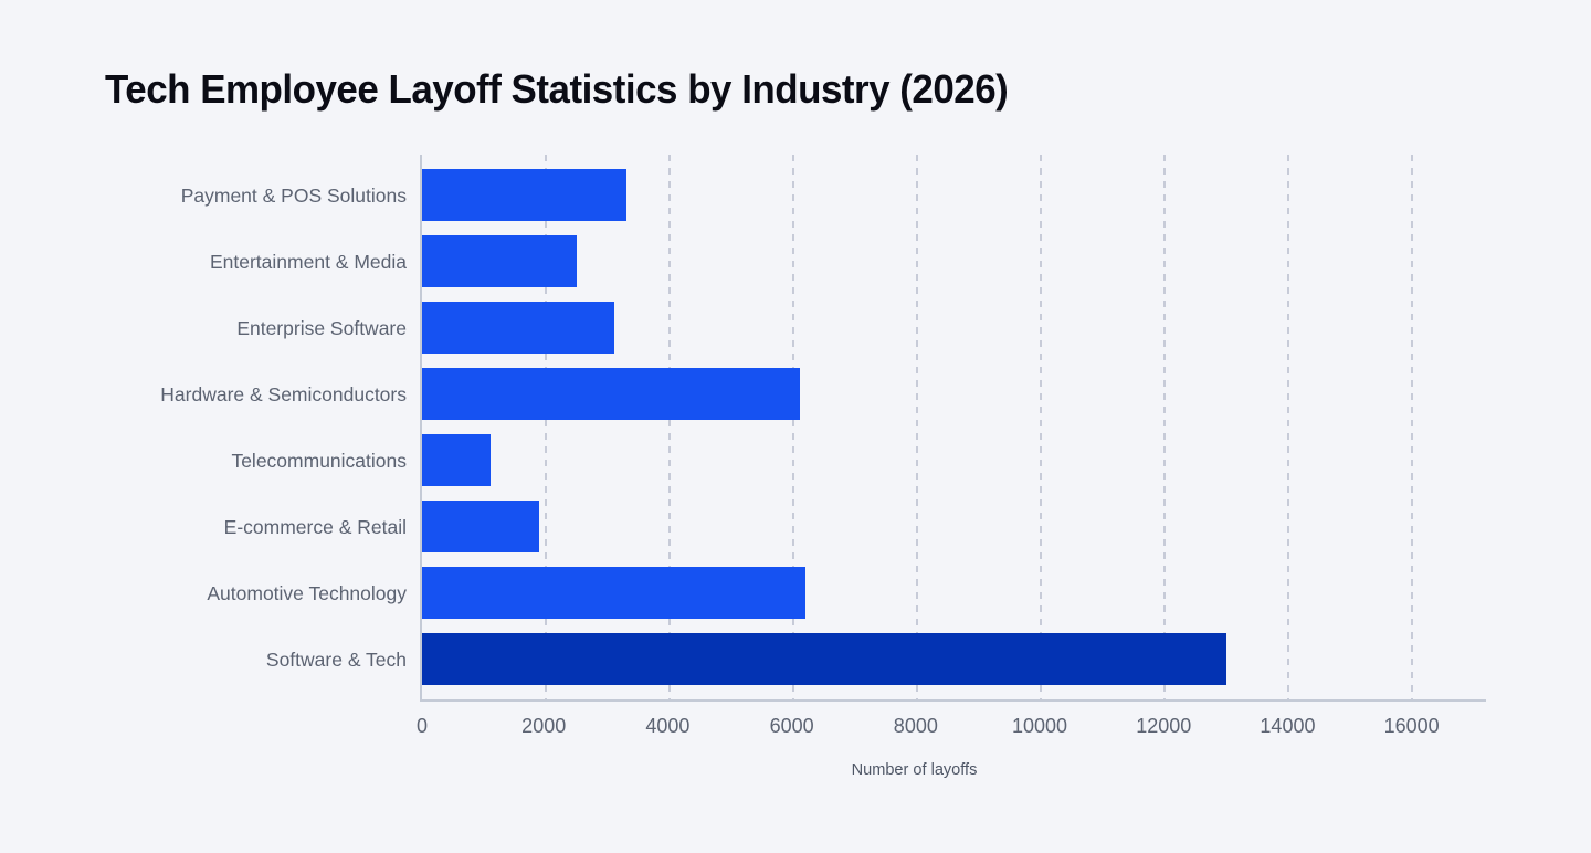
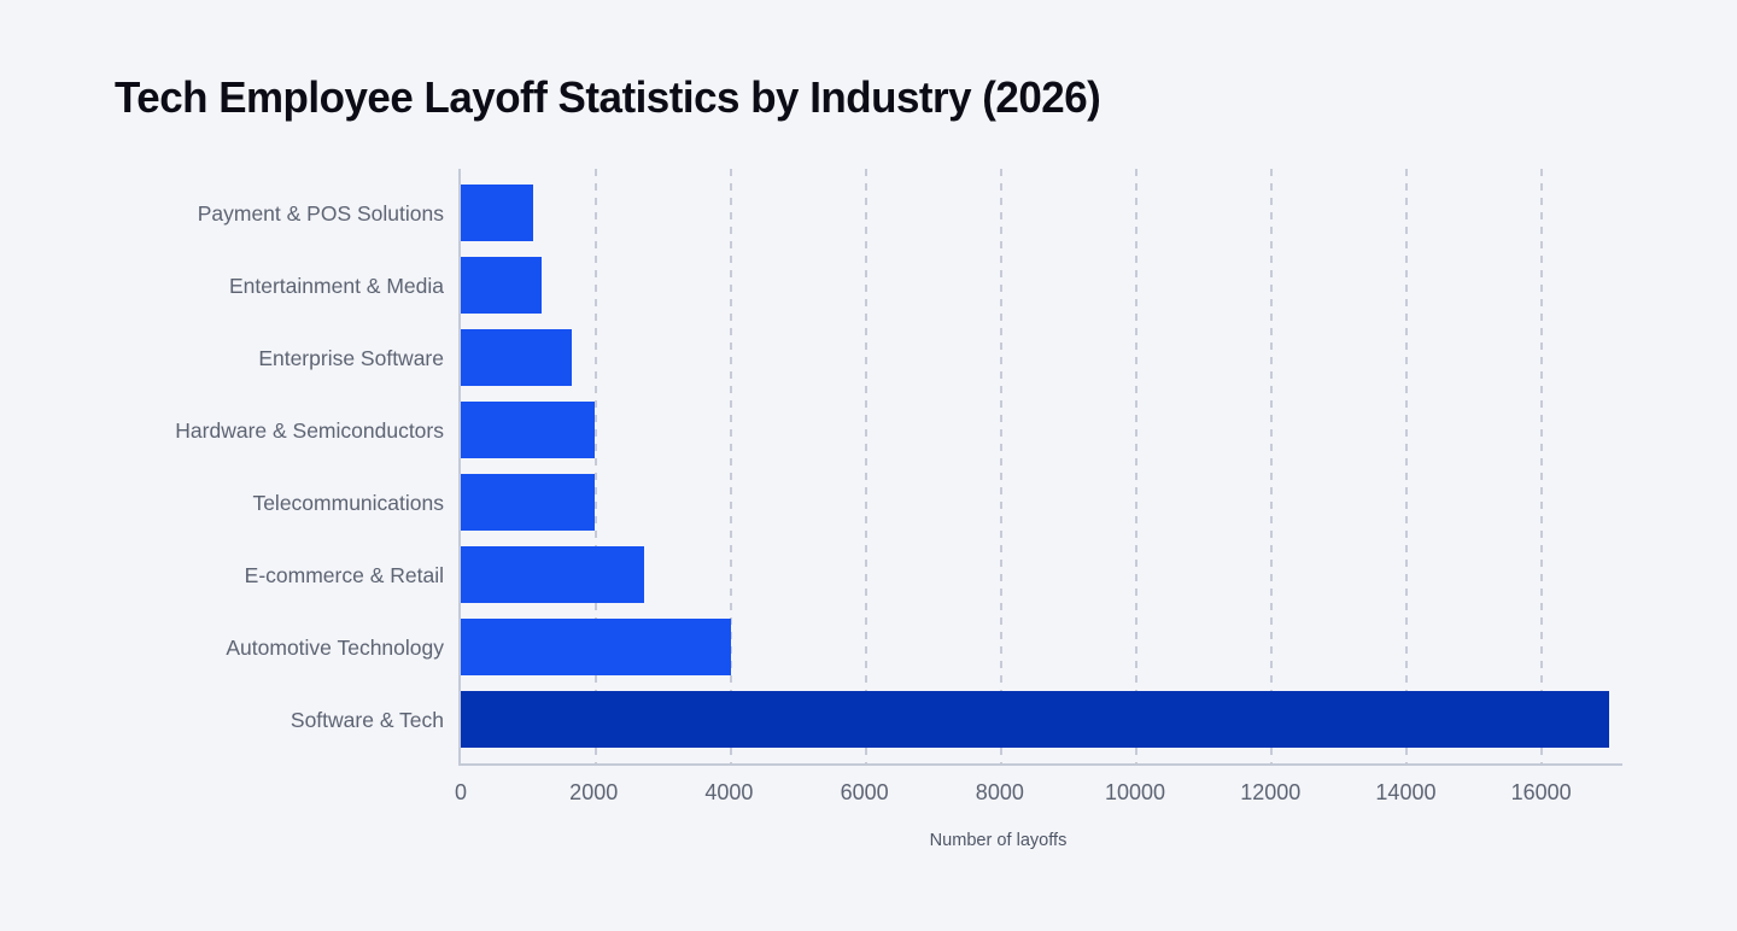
Payment & POS Solutions: 3300 -> 1100
Entertainment & Media: 2500 -> 1200
Enterprise Software: 3100 -> 1600
Hardware & Semiconductors: 6100 -> 2000
Telecommunications: 1100 -> 2000
E-commerce & Retail: 1900 -> 2700
Automotive Technology: 6200 -> 4000
Software & Tech: 13000 -> 17000
